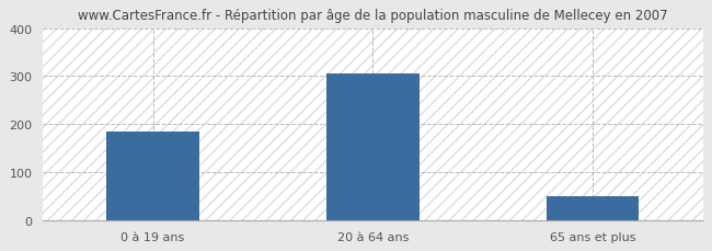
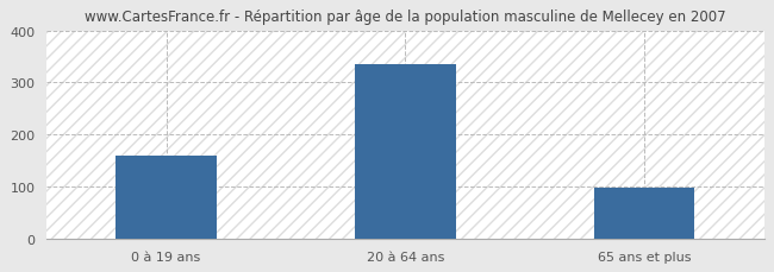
0 à 19 ans: 185 -> 160
20 à 64 ans: 305 -> 335
65 ans et plus: 50 -> 97
